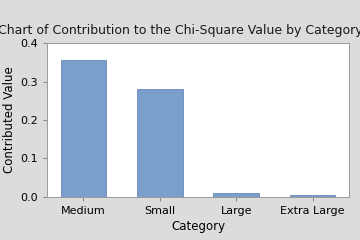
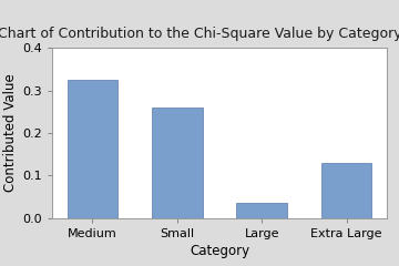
Medium: 0.355 -> 0.325
Small: 0.280 -> 0.260
Large: 0.011 -> 0.035
Extra Large: 0.004 -> 0.130
